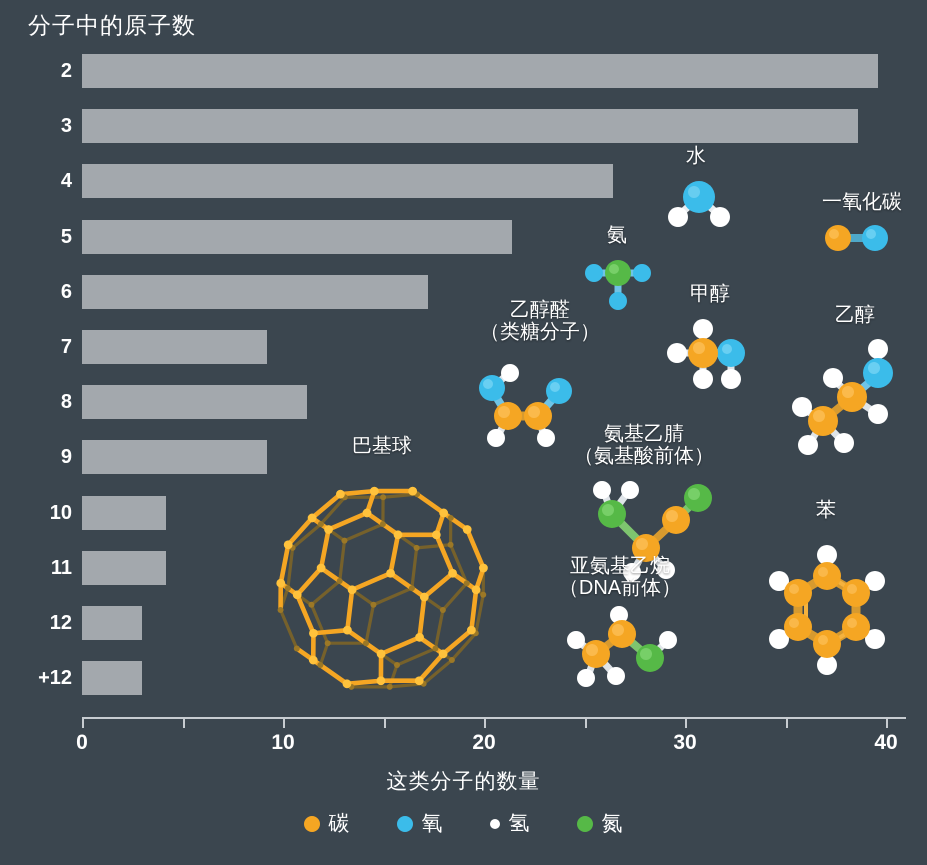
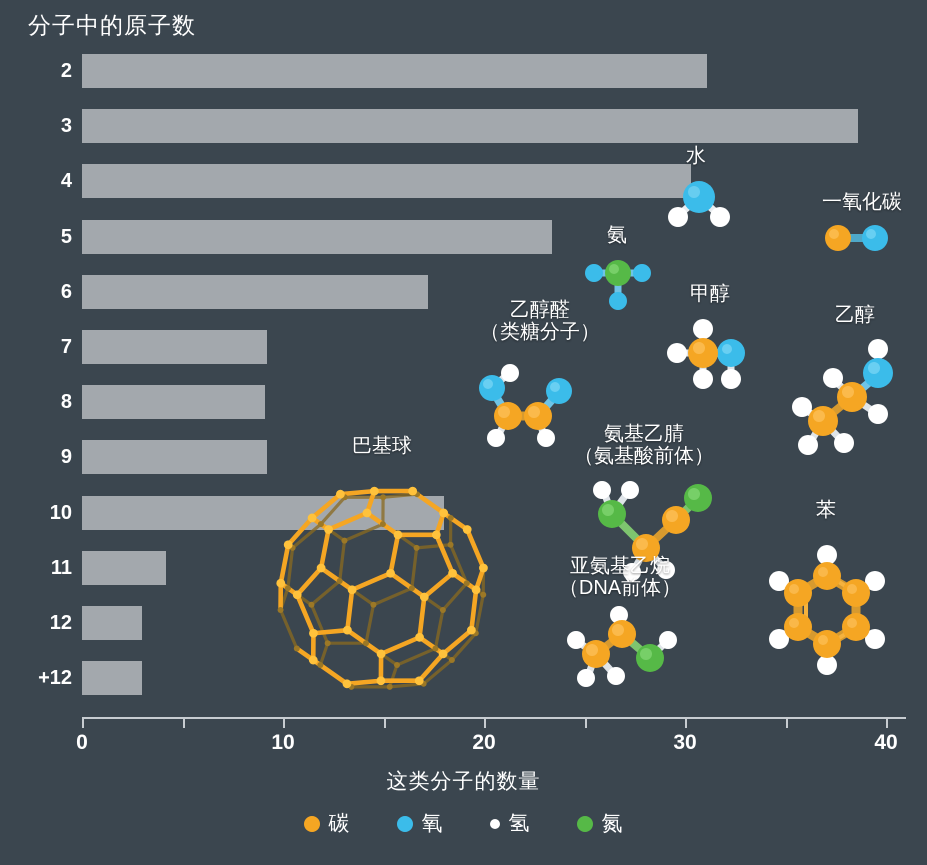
2: 39.6 -> 31.1
4: 26.4 -> 30.3
5: 21.4 -> 23.4
8: 11.2 -> 9.1
10: 4.2 -> 18.0
